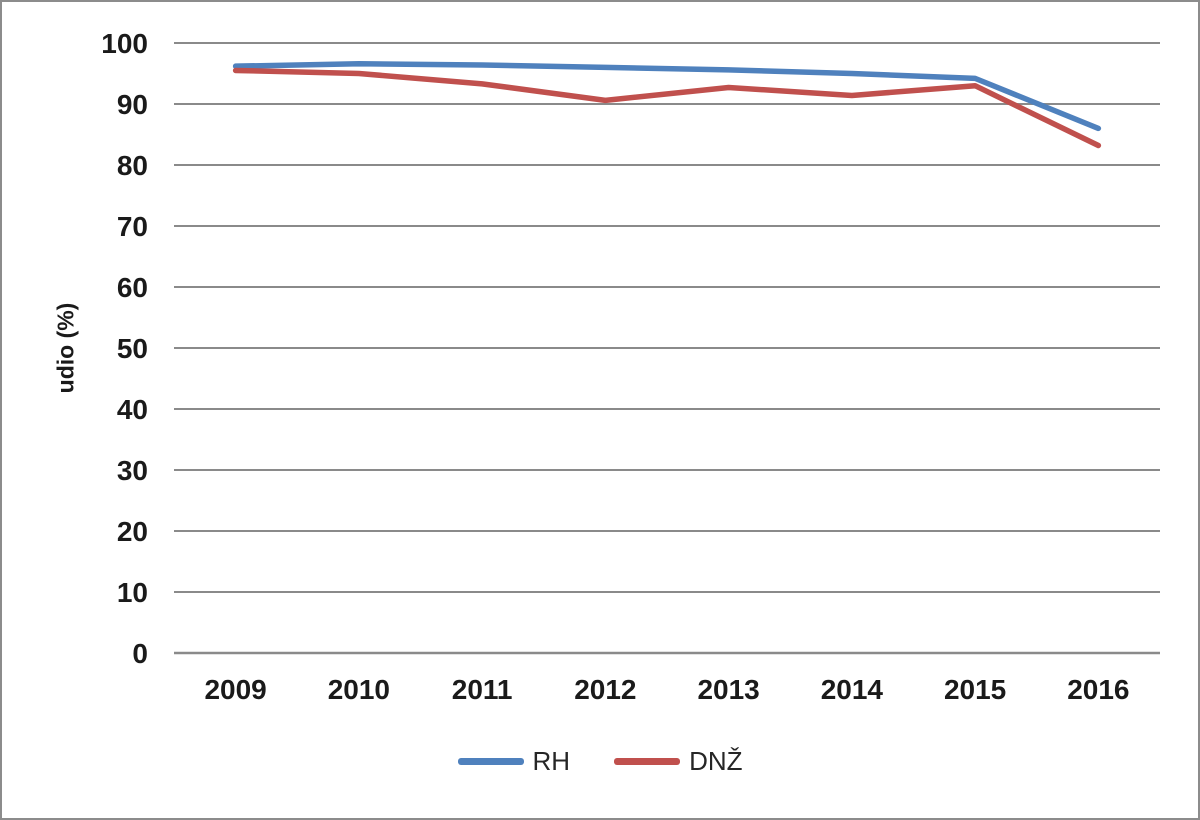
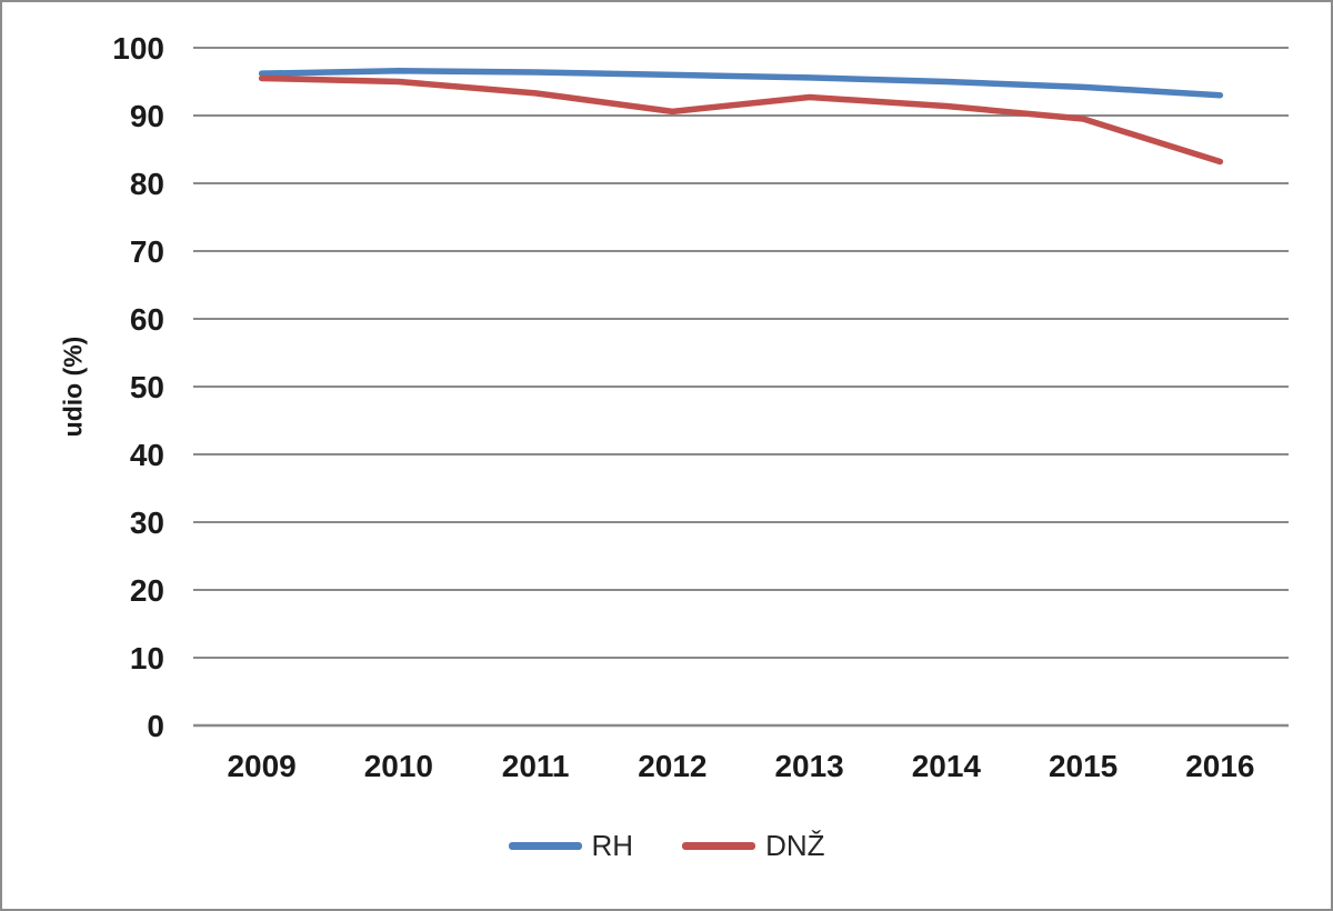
DNŽ/2015: 93 -> 90
RH/2016: 86 -> 93
